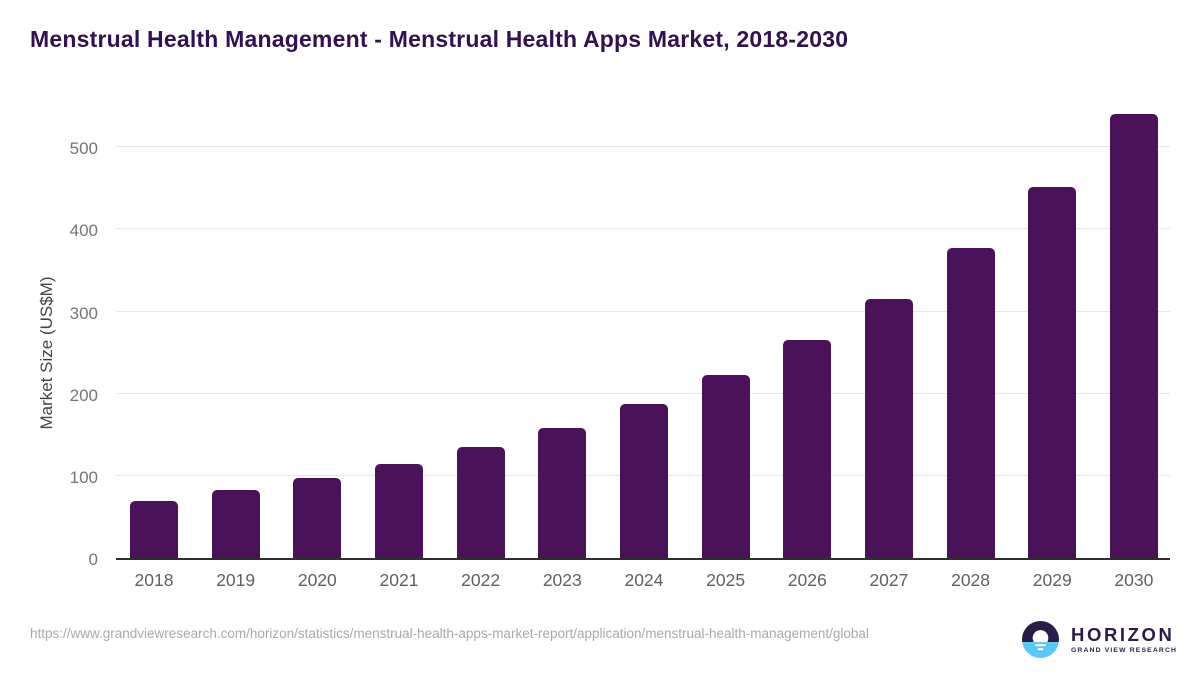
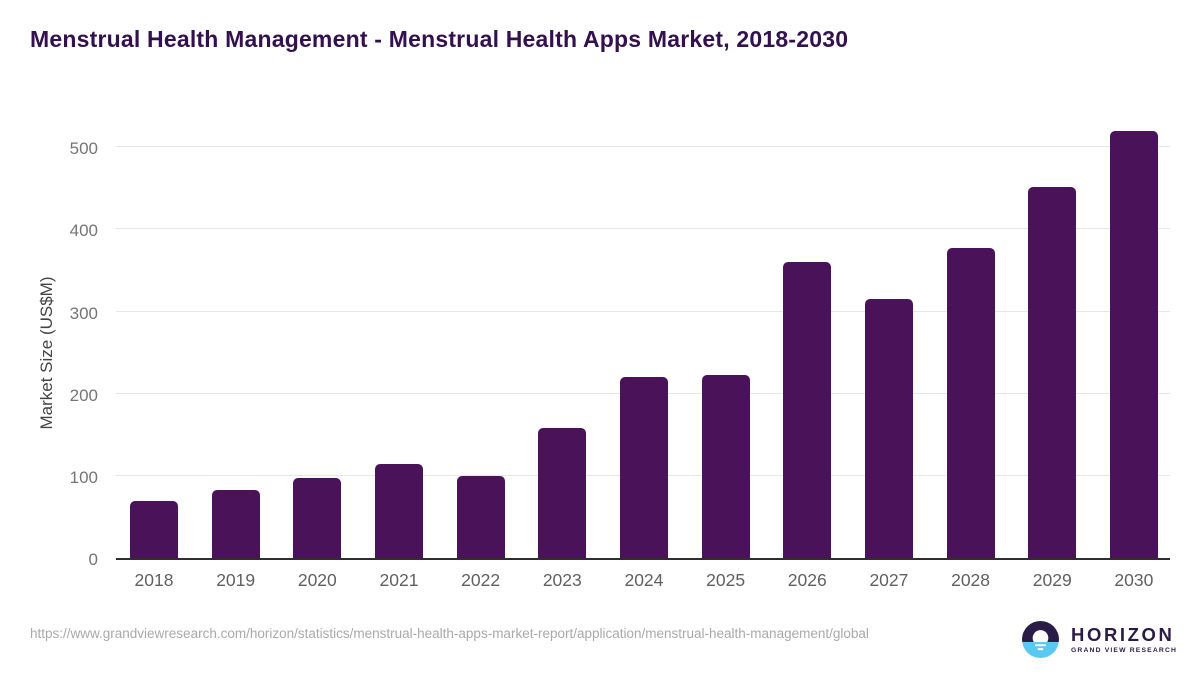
2022: 140 -> 100
2024: 190 -> 220
2026: 260 -> 360
2030: 540 -> 520
